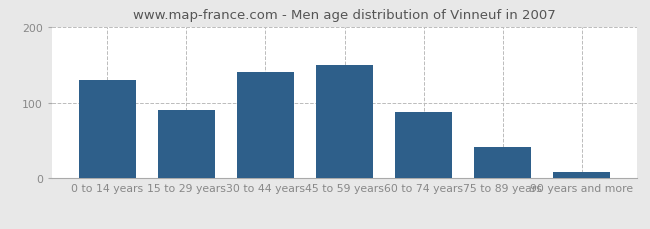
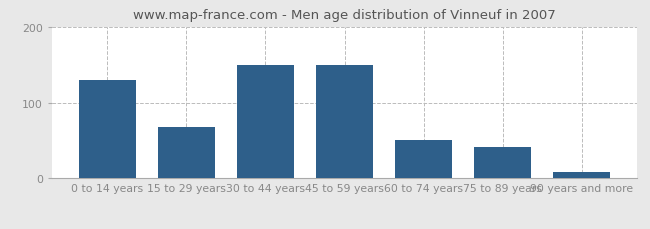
15 to 29 years: 90 -> 68
30 to 44 years: 140 -> 150
60 to 74 years: 87 -> 50
